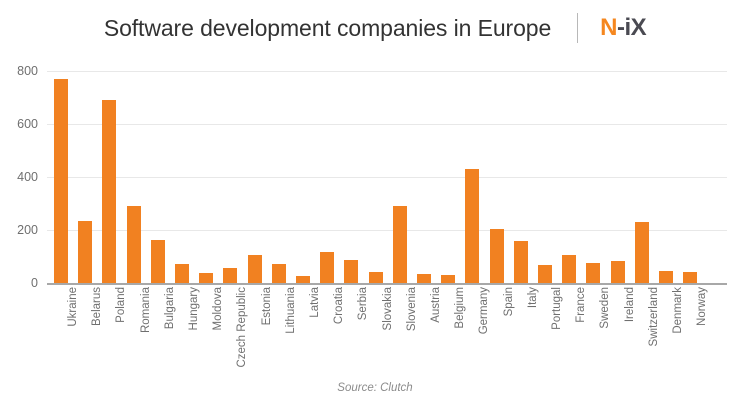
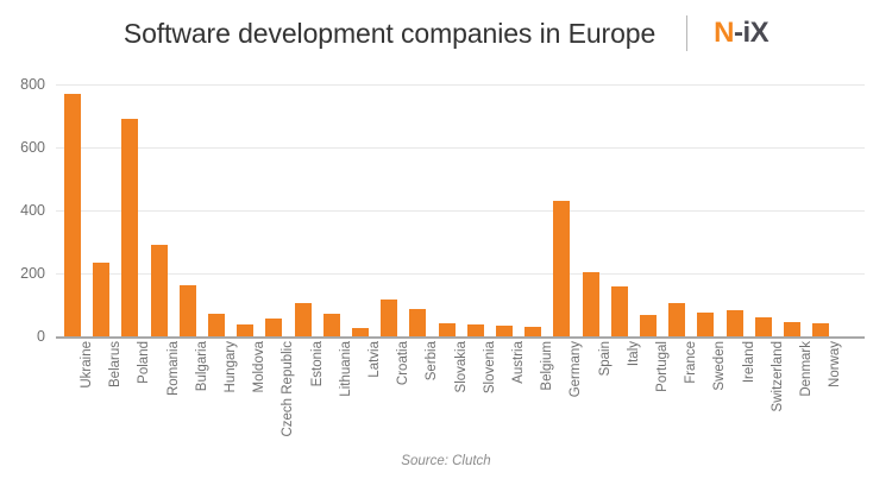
Slovenia: 290 -> 40
Switzerland: 230 -> 60
